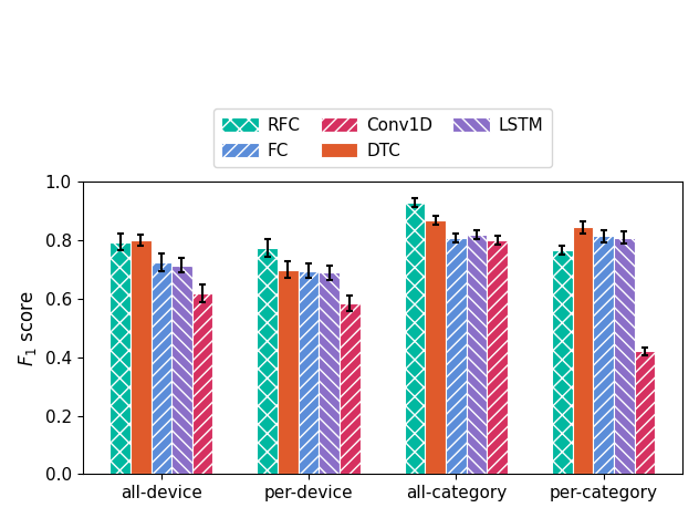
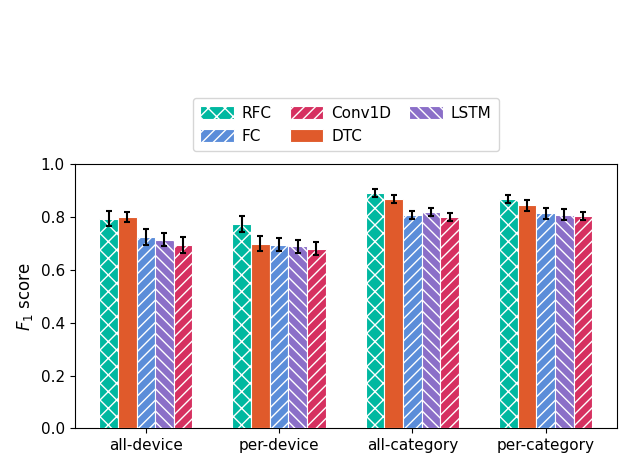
Conv1D/all-device: 0.620 -> 0.695
Conv1D/per-device: 0.585 -> 0.680
RFC/all-category: 0.930 -> 0.890
RFC/per-category: 0.765 -> 0.870
Conv1D/per-category: 0.420 -> 0.805
